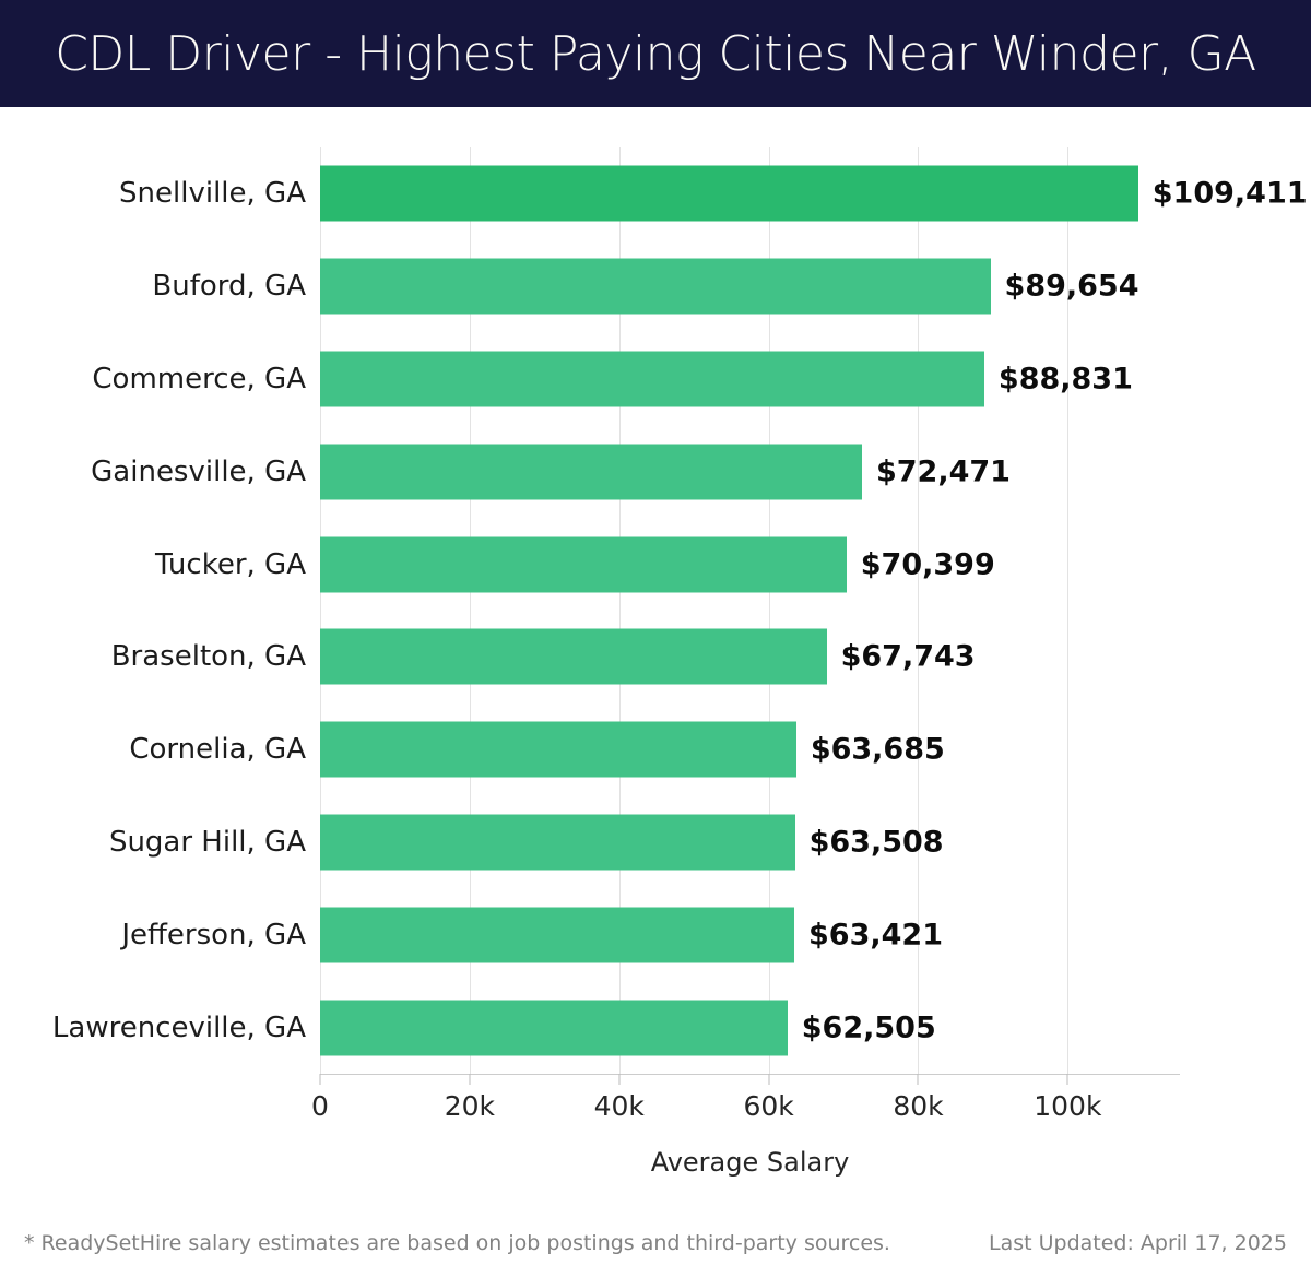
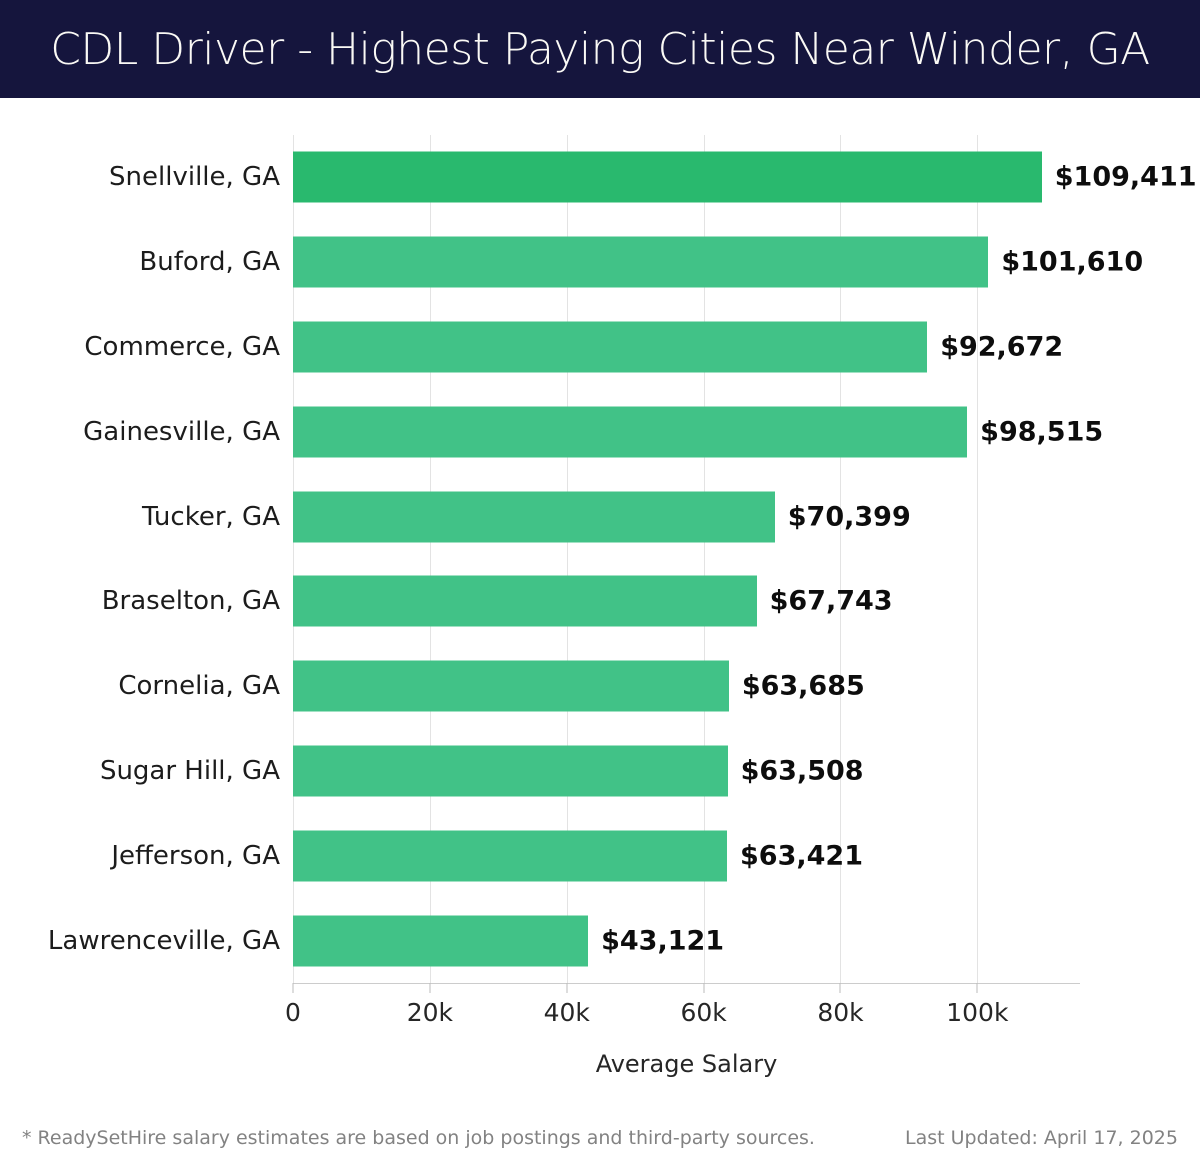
Buford, GA: $89,654 -> $101,610
Commerce, GA: $88,831 -> $92,672
Gainesville, GA: $72,471 -> $98,515
Lawrenceville, GA: $62,505 -> $43,121
